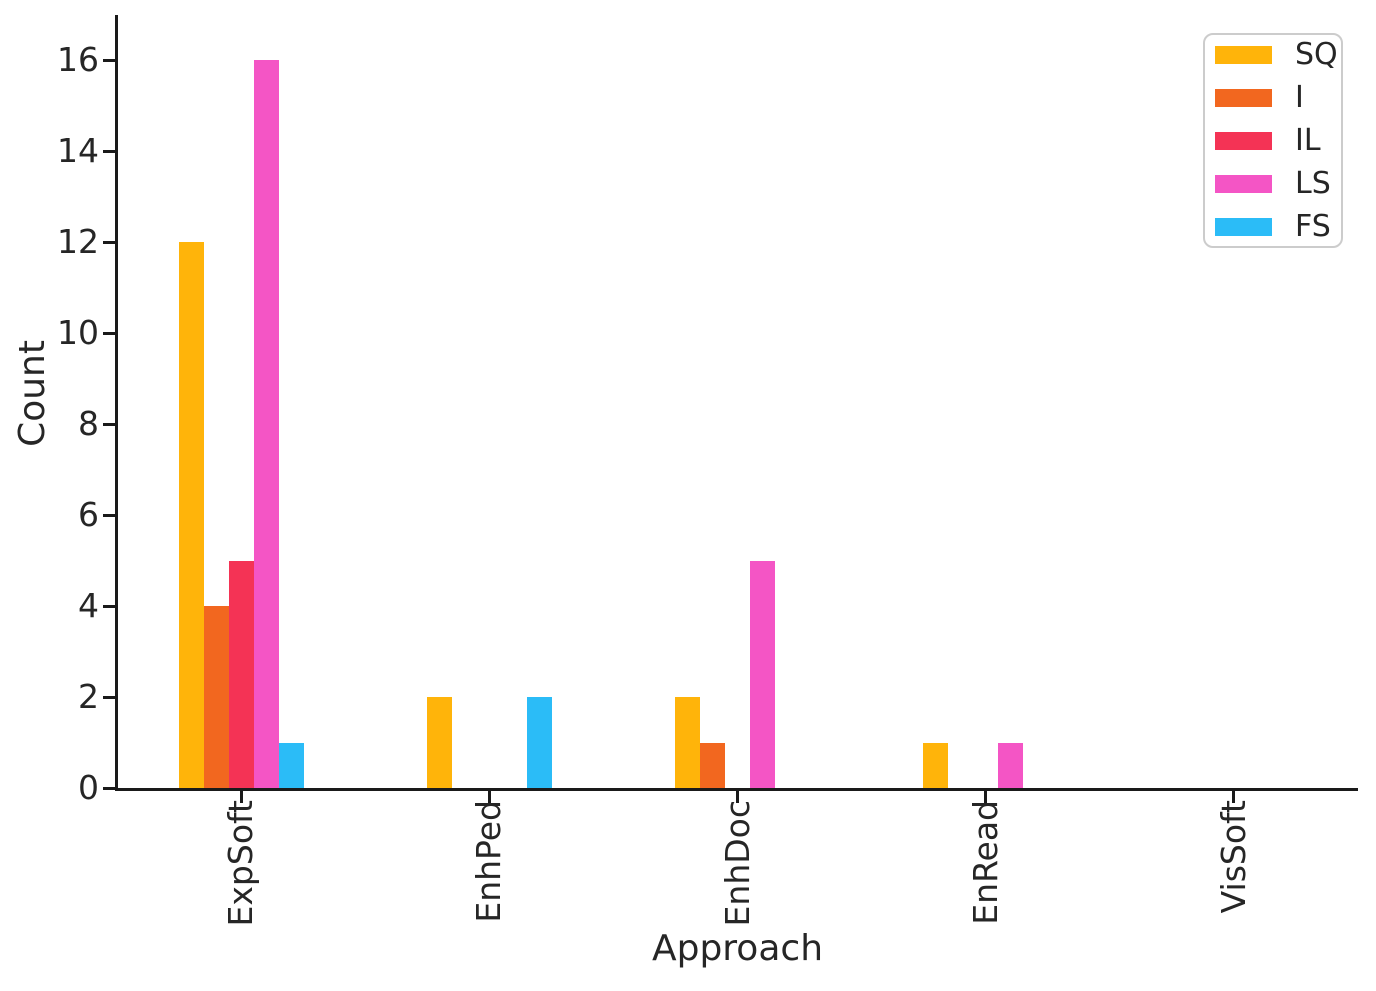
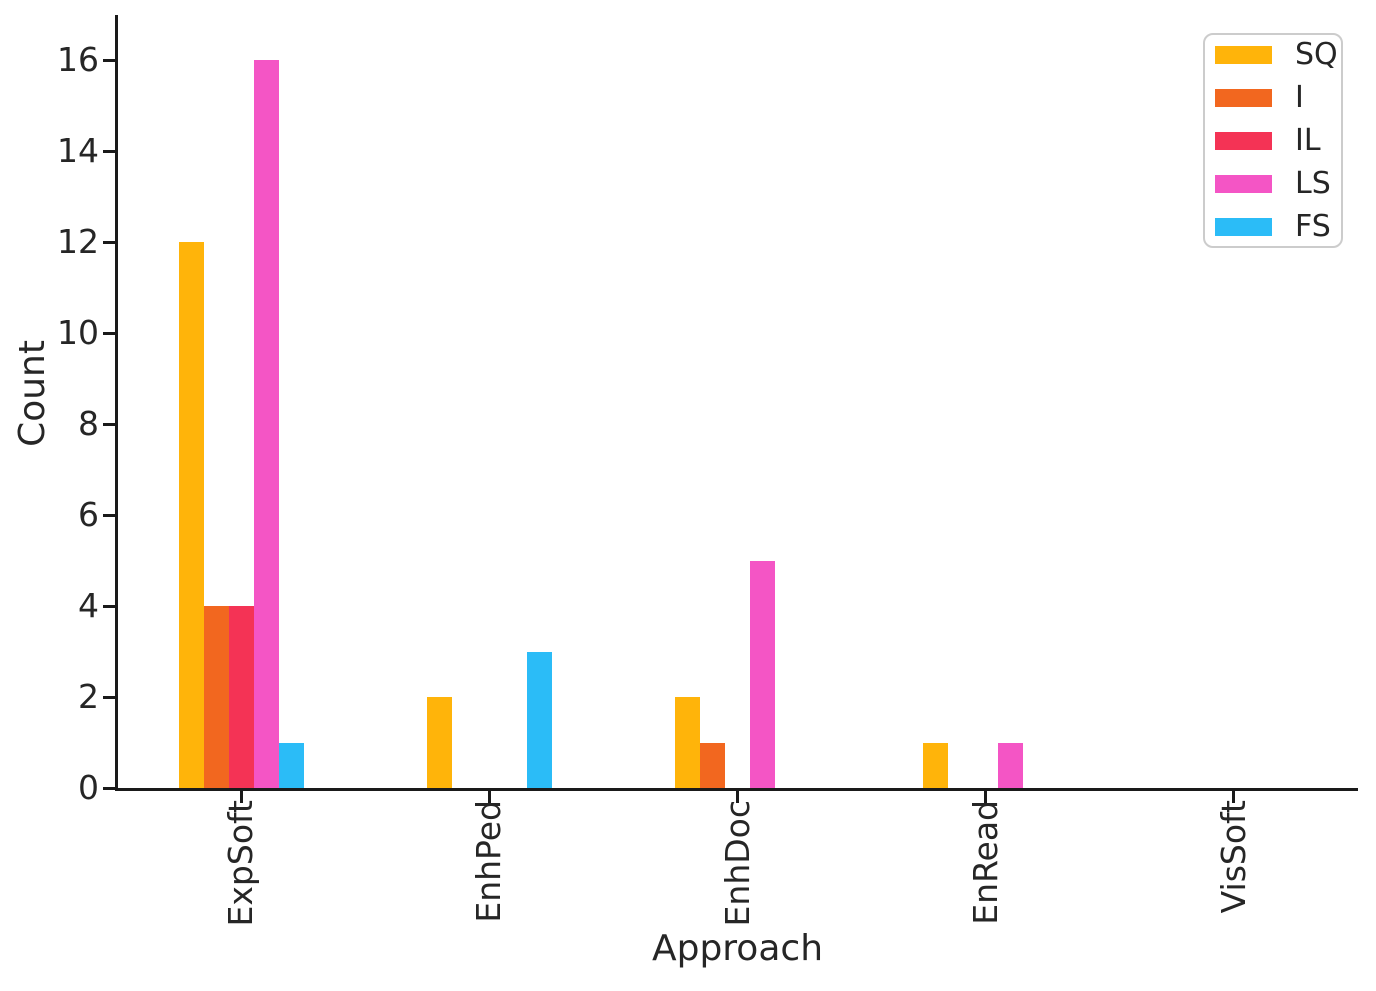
IL/ExpSoft: 5 -> 4
FS/EnhPed: 2 -> 3
